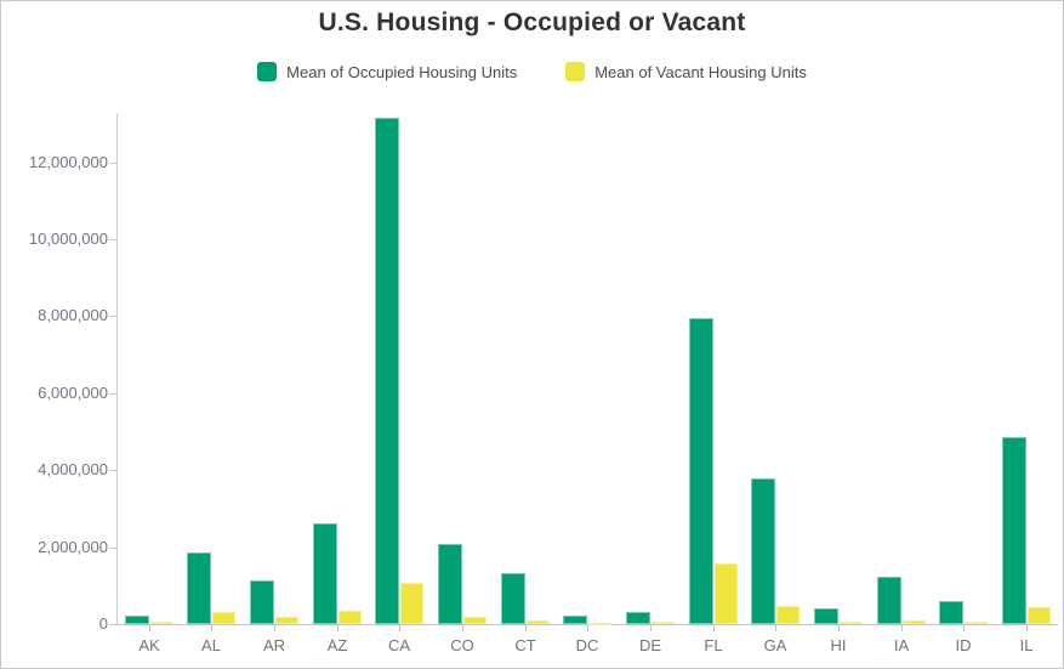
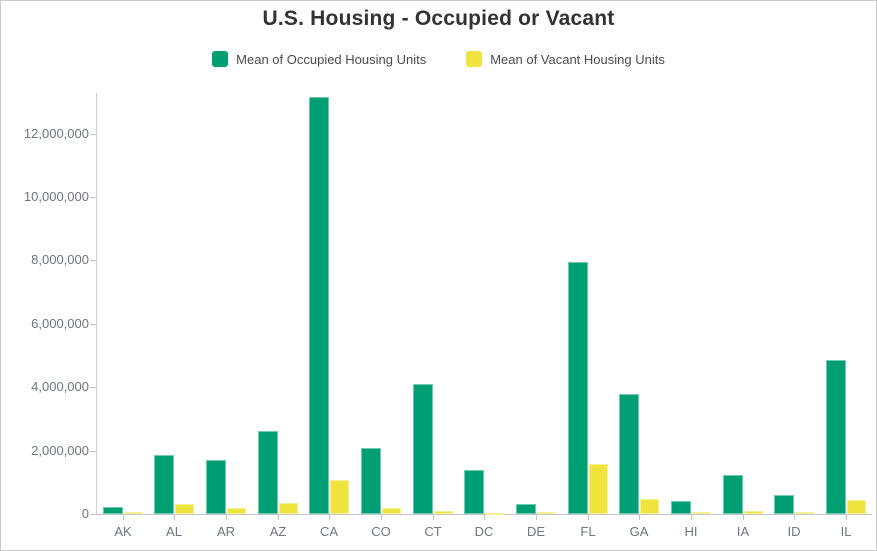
Mean of Occupied Housing Units/AR: 1200000 -> 1700000
Mean of Occupied Housing Units/CT: 1300000 -> 4100000
Mean of Occupied Housing Units/DC: 200000 -> 1400000
